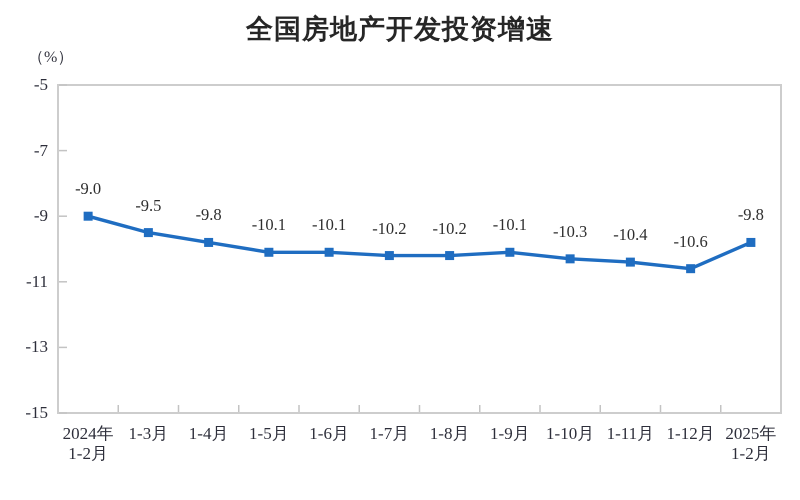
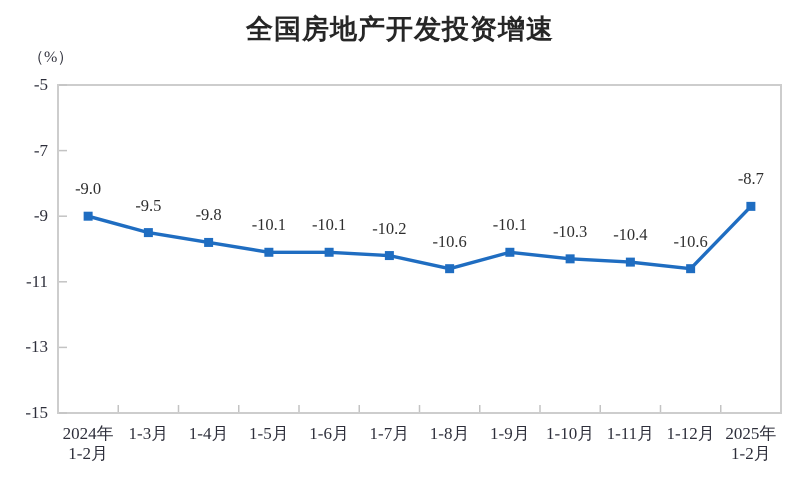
1-8月: -10.2 -> -10.6
2025年 1-2月: -9.8 -> -8.7
